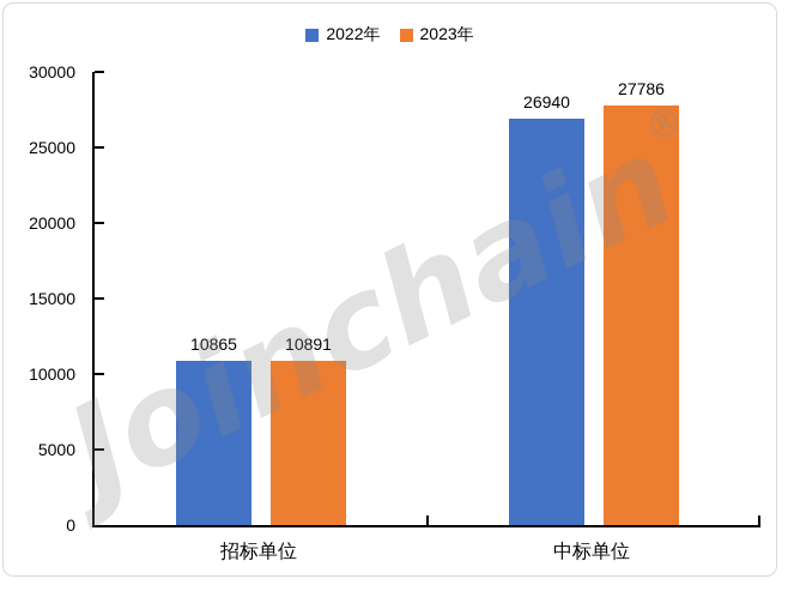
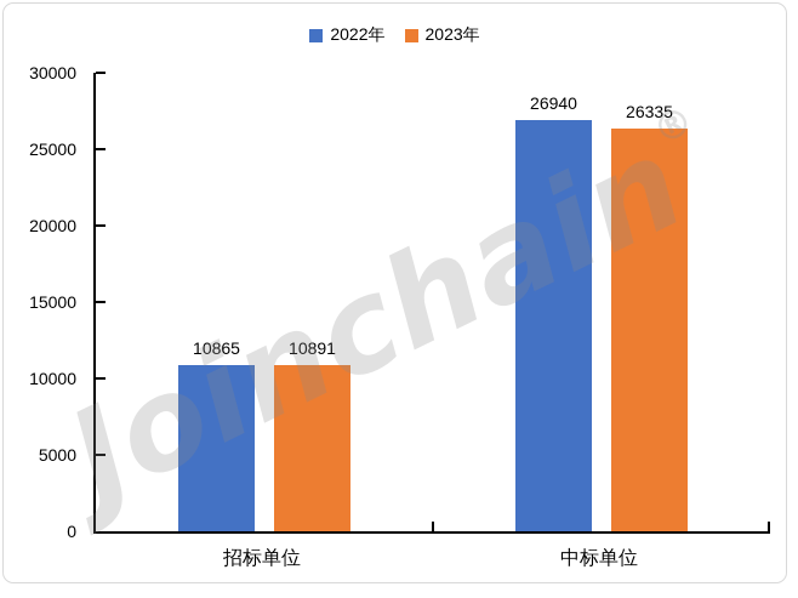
2023年/中标单位: 27786 -> 26335
